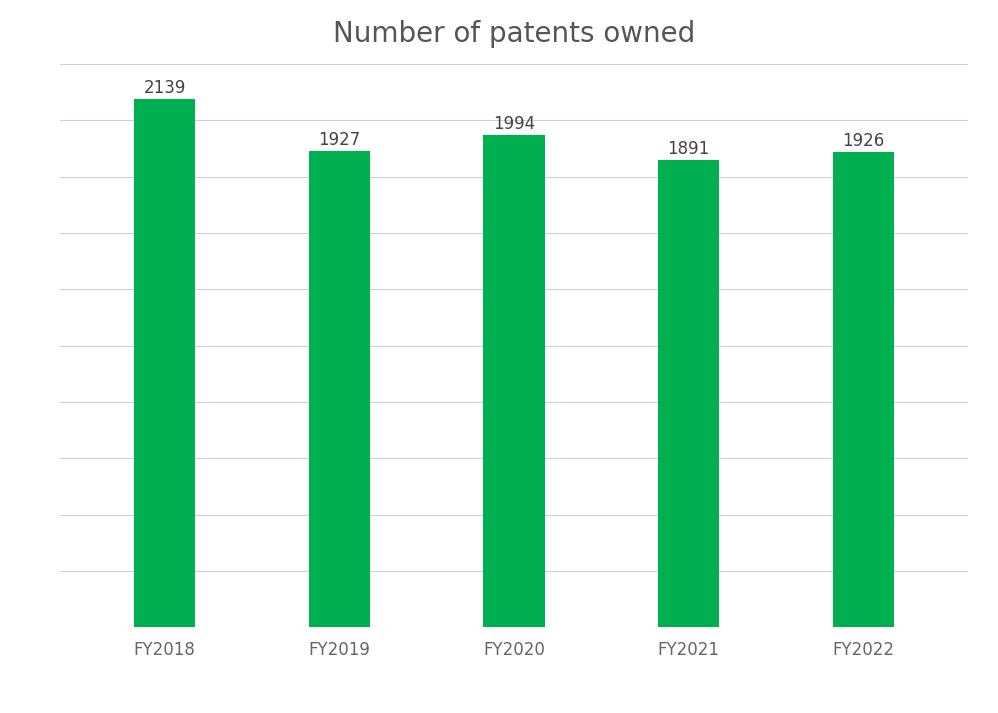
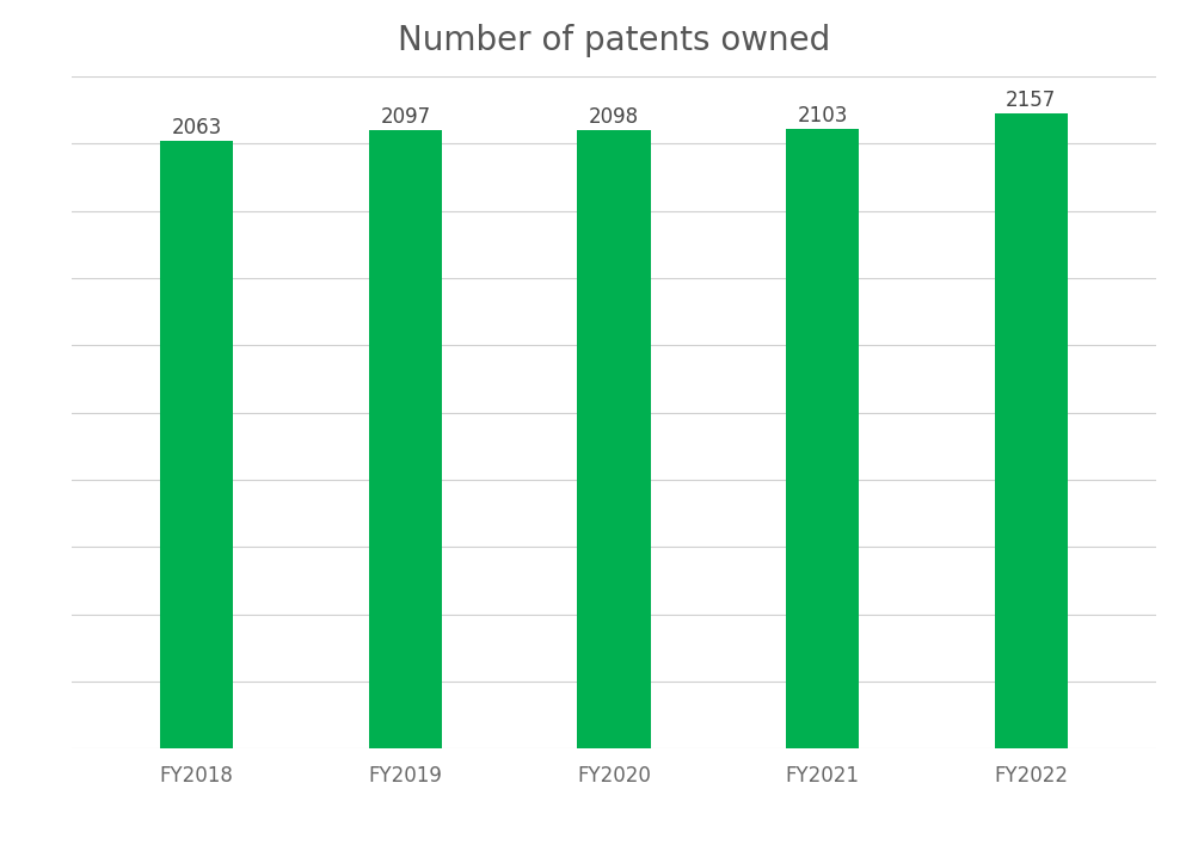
FY2018: 2139 -> 2063
FY2019: 1927 -> 2097
FY2020: 1994 -> 2098
FY2021: 1891 -> 2103
FY2022: 1926 -> 2157
